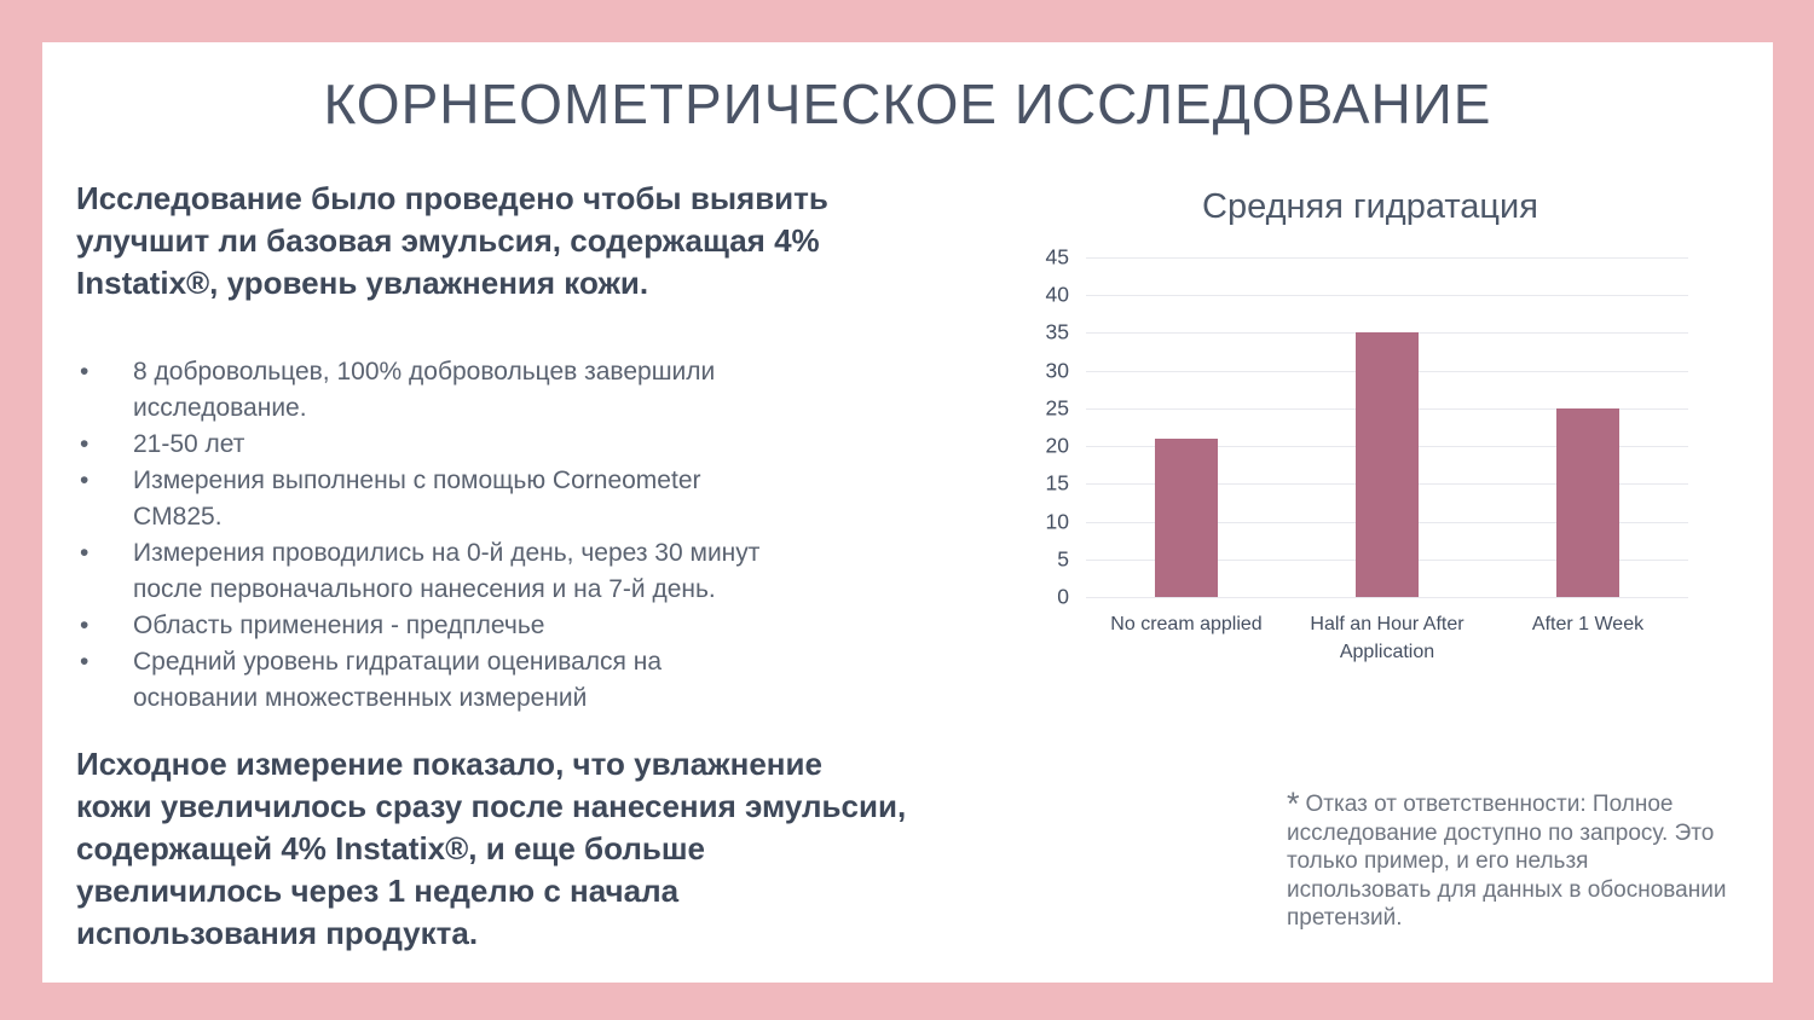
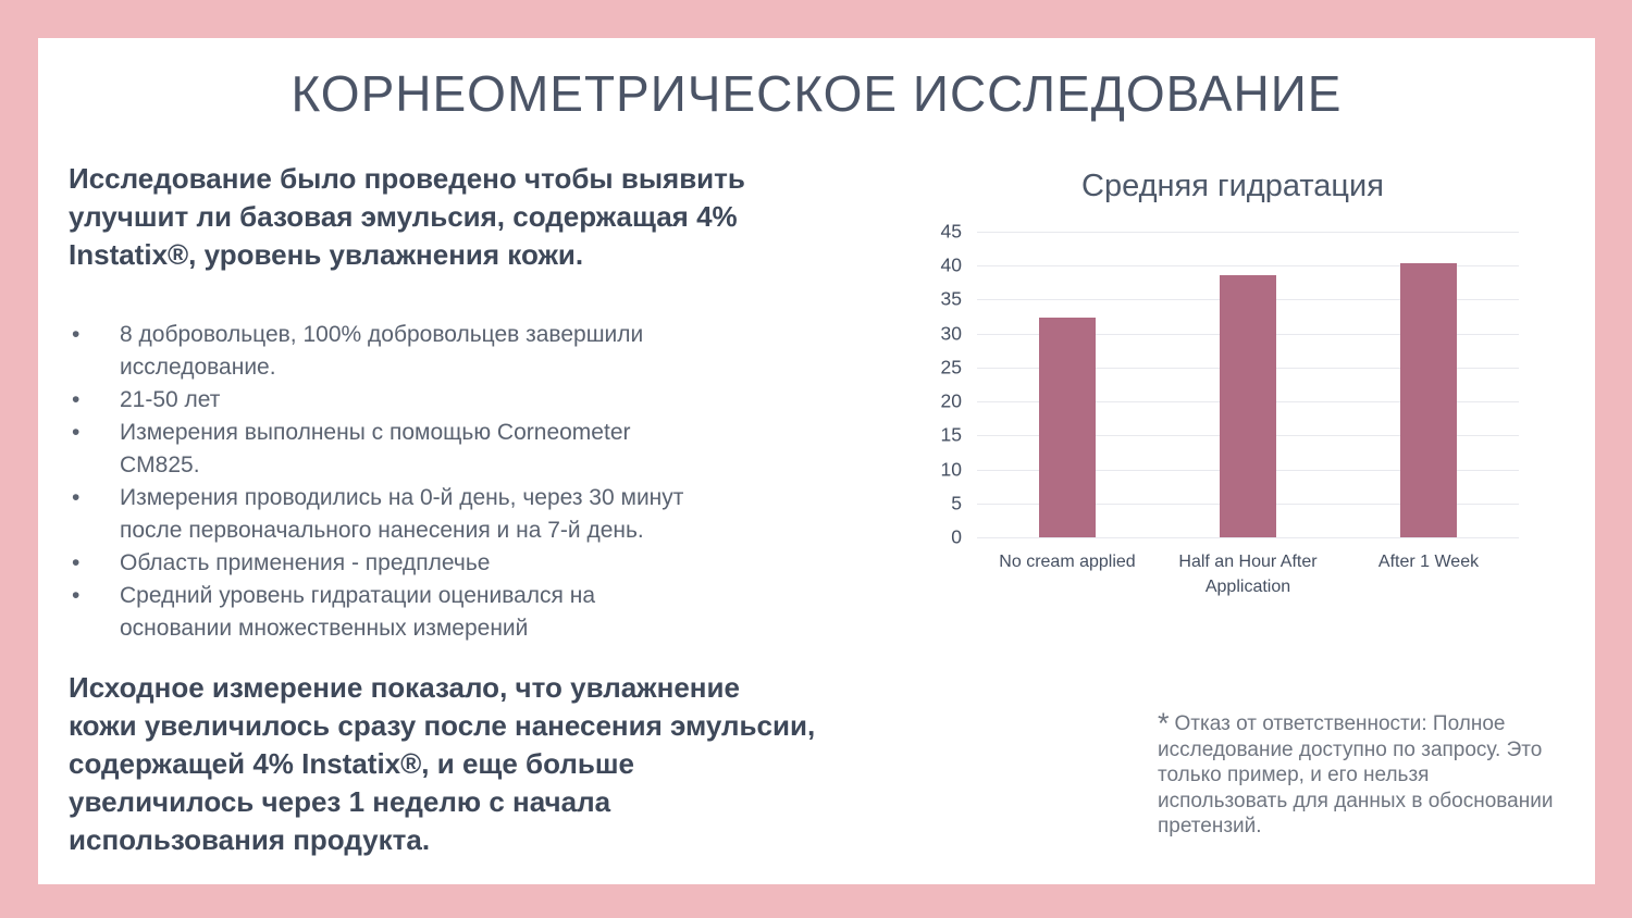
No cream applied: 21 -> 32
Half an Hour After Application: 35 -> 39
After 1 Week: 25 -> 40
